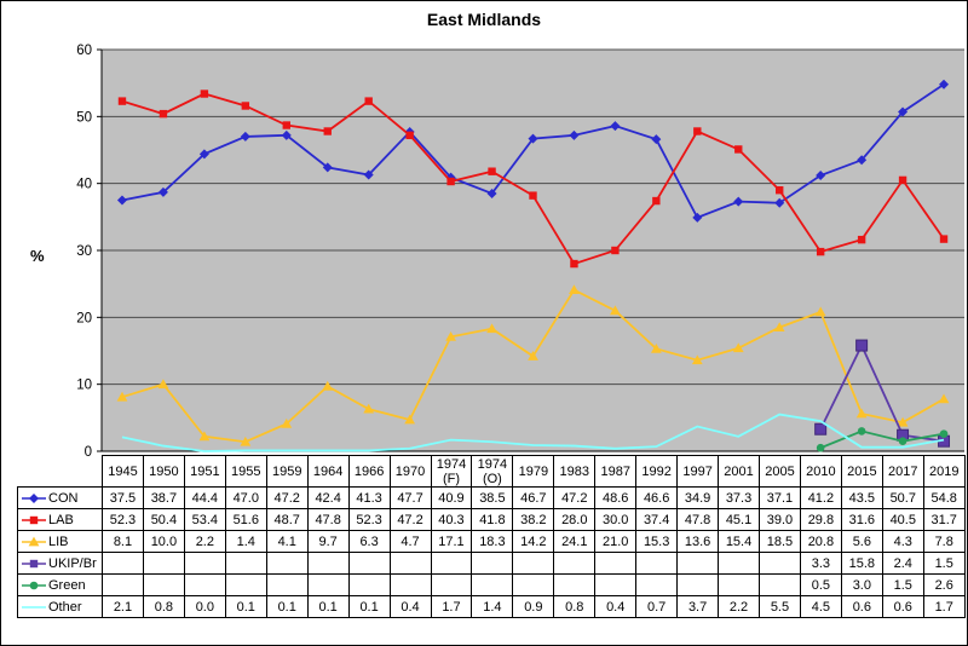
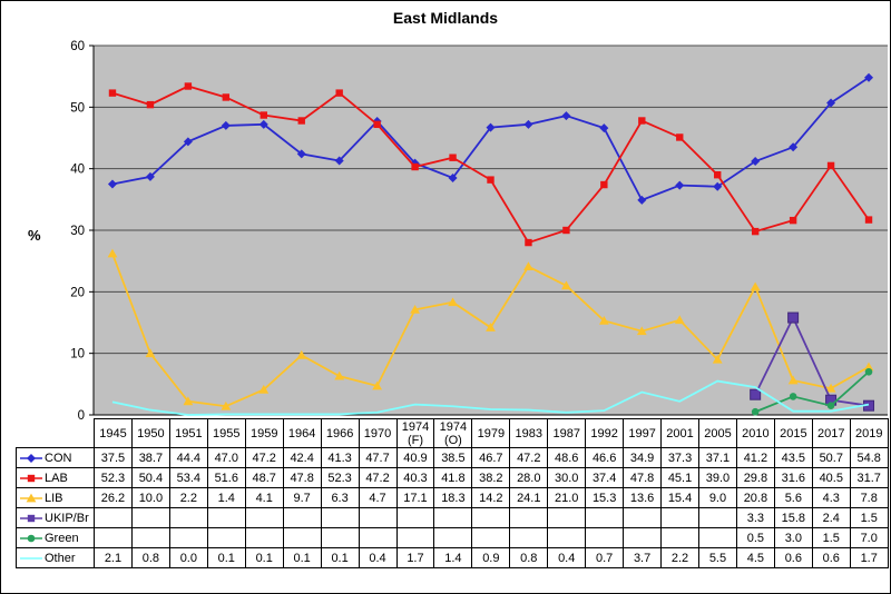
LIB/1945: 8.1 -> 26.2
LIB/2005: 18.5 -> 9.0
Green/2019: 2.6 -> 7.0
